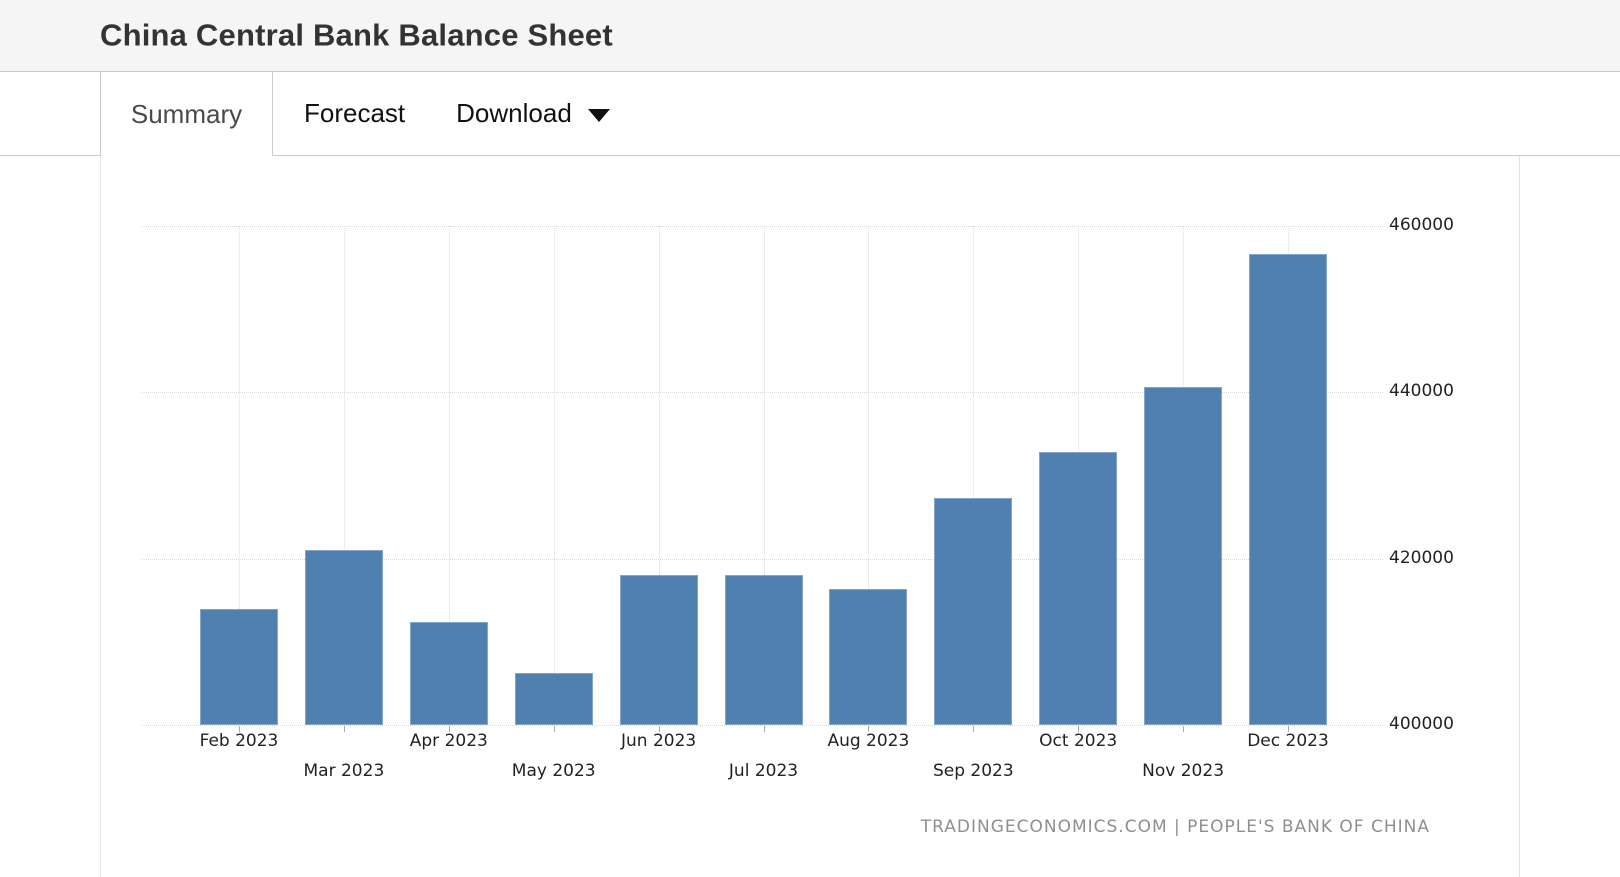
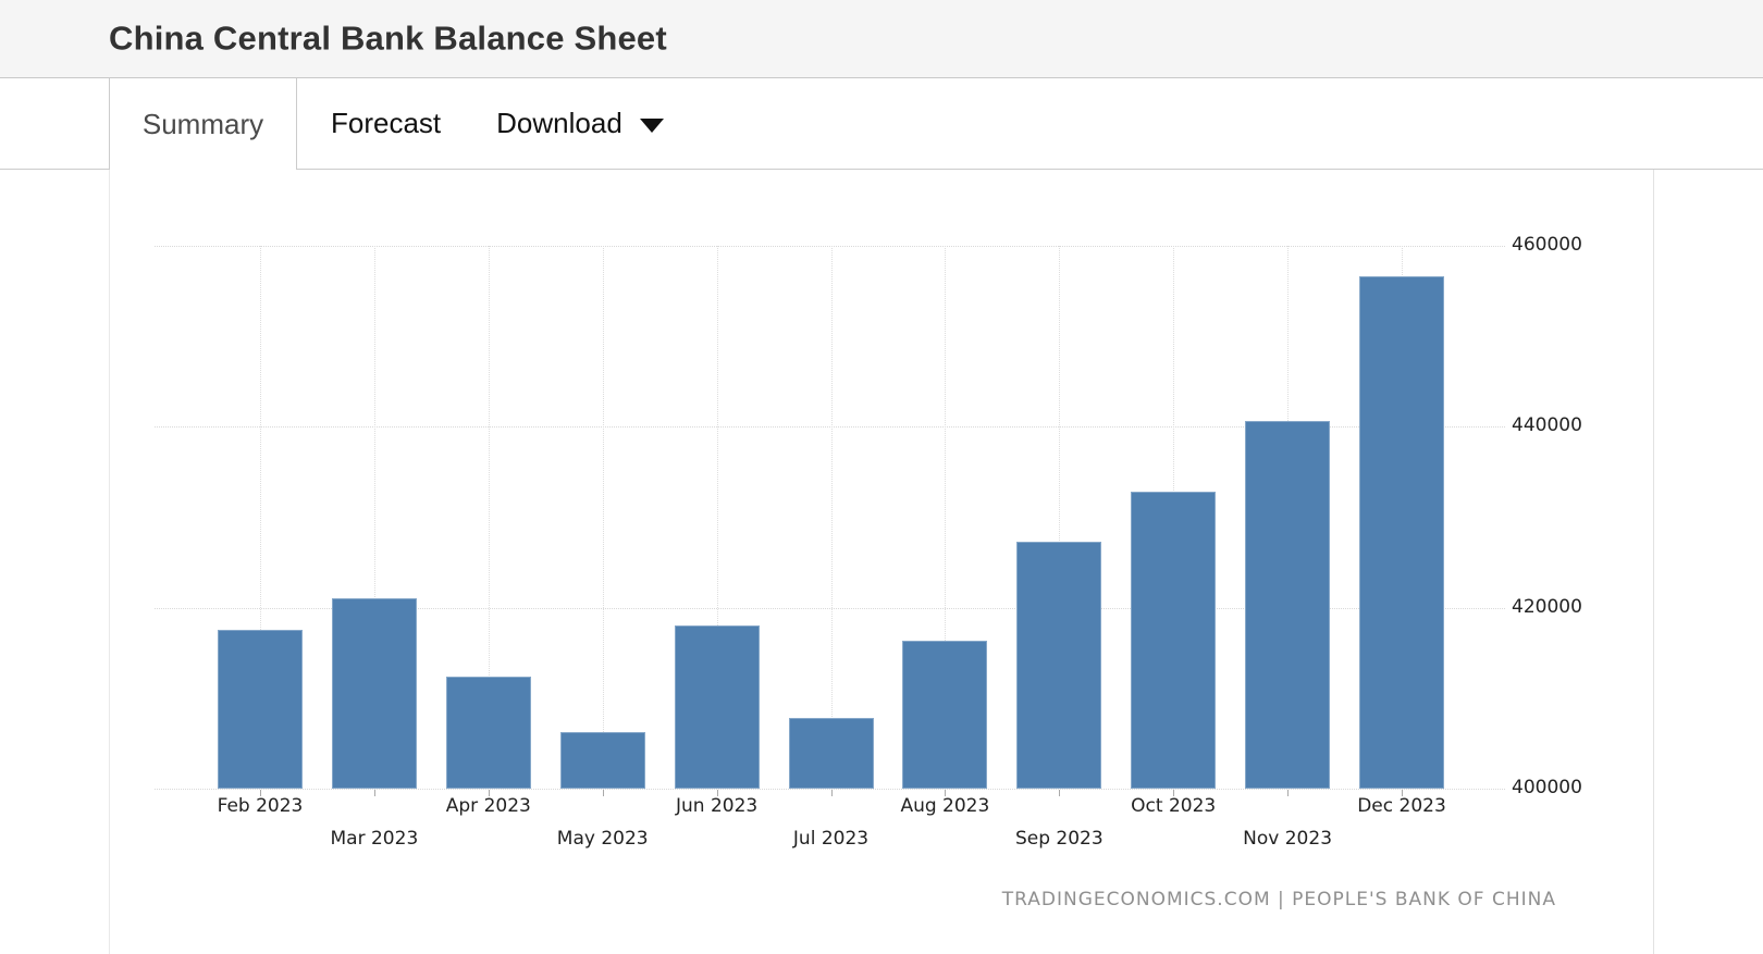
Feb 2023: 414000 -> 418000
Jul 2023: 418000 -> 408000
